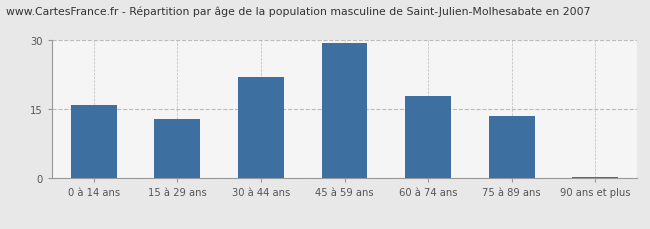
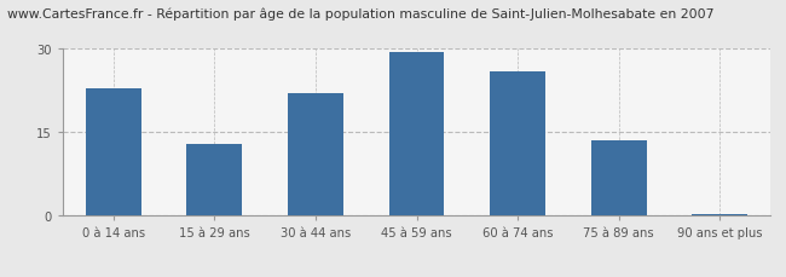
0 à 14 ans: 16.0 -> 23.0
60 à 74 ans: 18.0 -> 26.0
